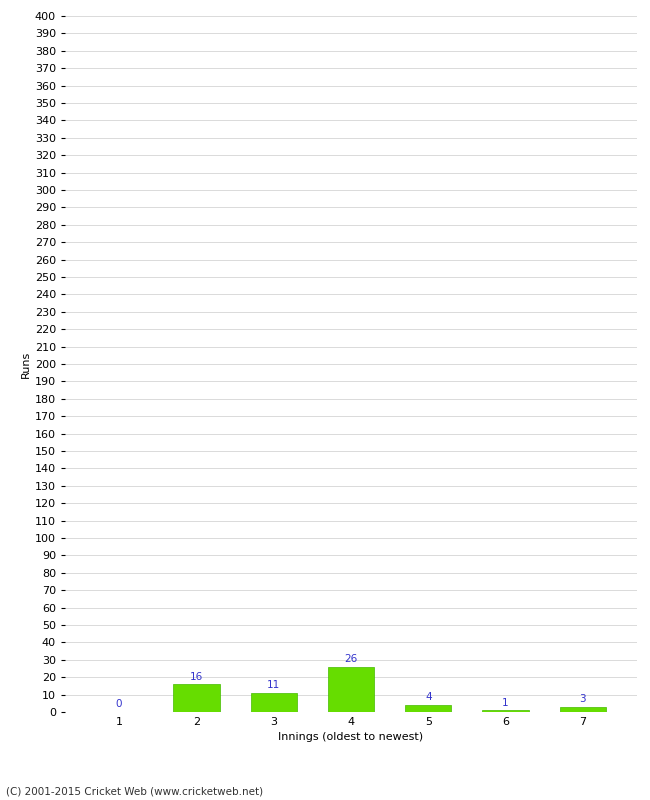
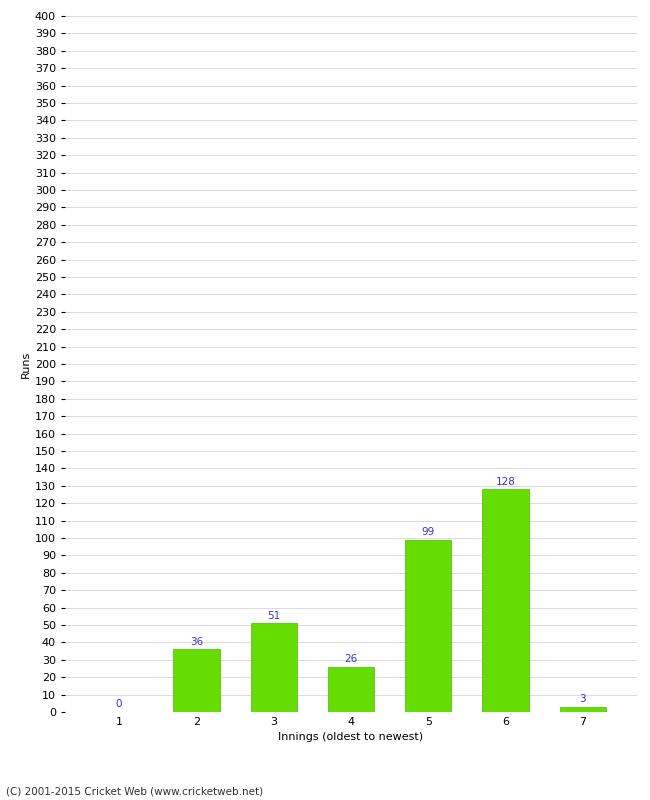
2: 16 -> 36
3: 11 -> 51
5: 4 -> 99
6: 1 -> 128
